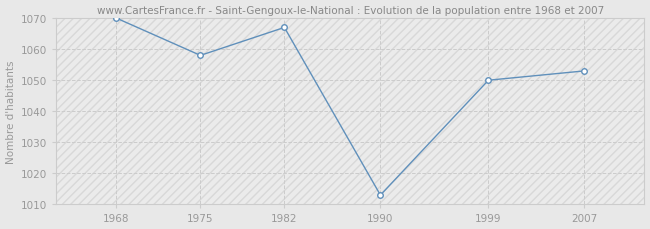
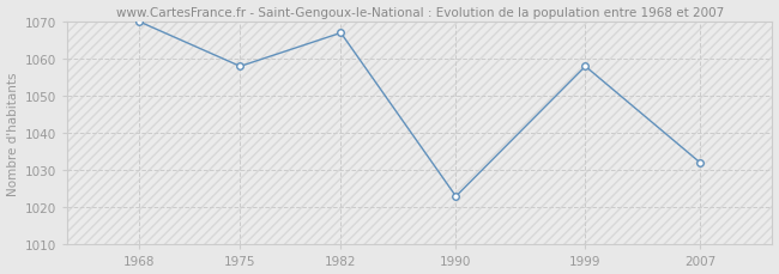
1990: 1013 -> 1023
1999: 1050 -> 1058
2007: 1053 -> 1032
